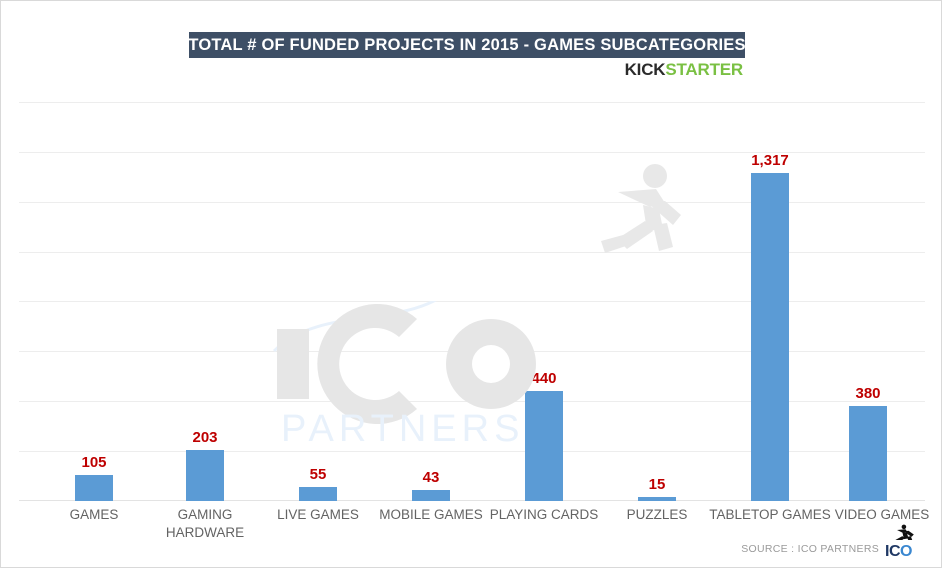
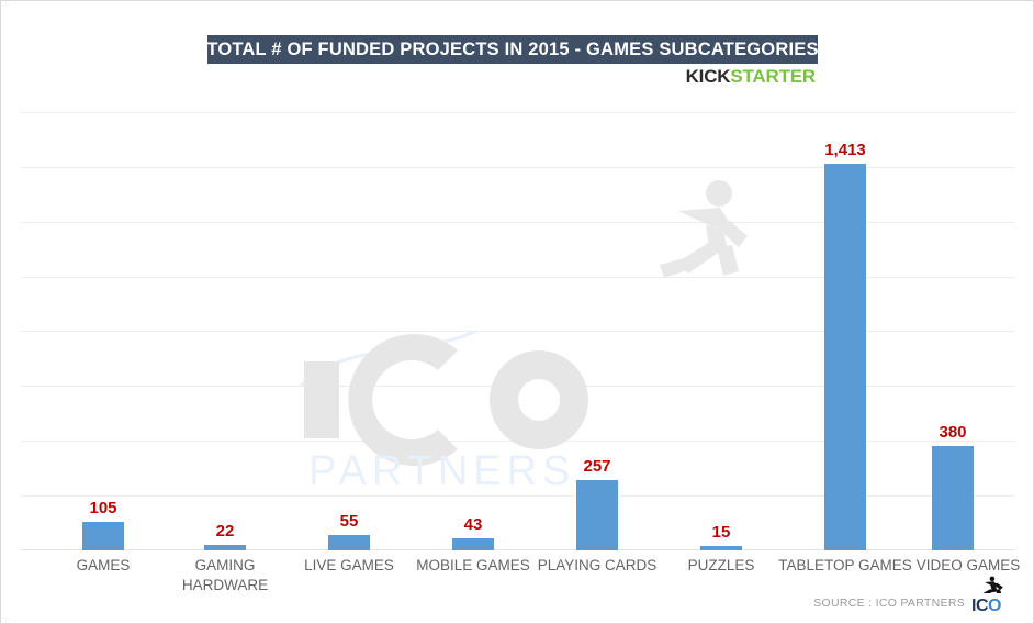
GAMING HARDWARE: 203 -> 22
PLAYING CARDS: 440 -> 257
TABLETOP GAMES: 1,317 -> 1,413
